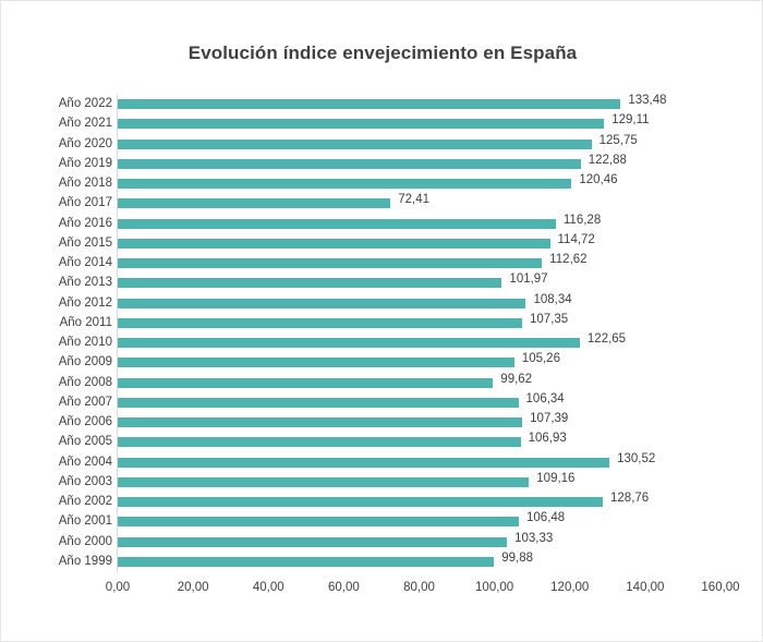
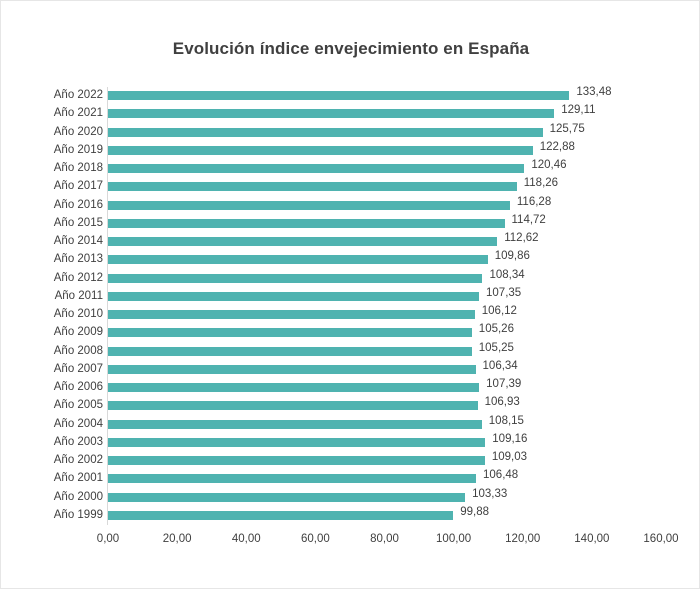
Año 2017: 72,41 -> 118,26
Año 2013: 101,97 -> 109,86
Año 2010: 122,65 -> 106,12
Año 2008: 99,62 -> 105,25
Año 2004: 130,52 -> 108,15
Año 2002: 128,76 -> 109,03
